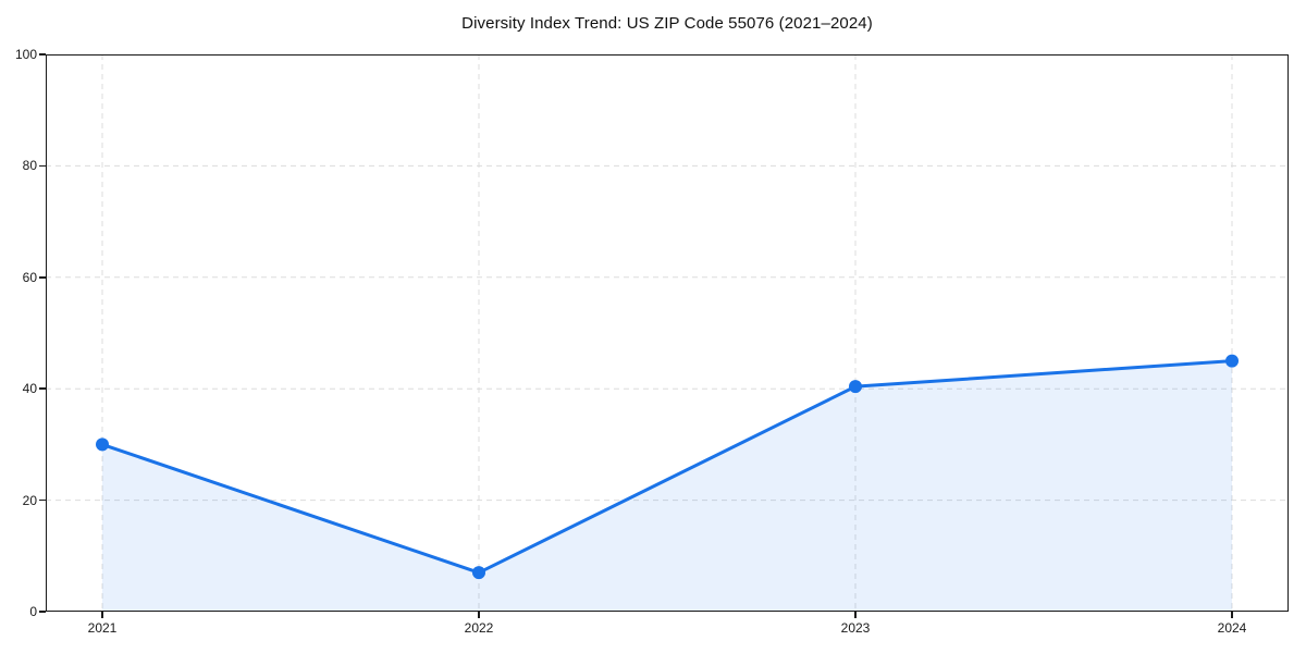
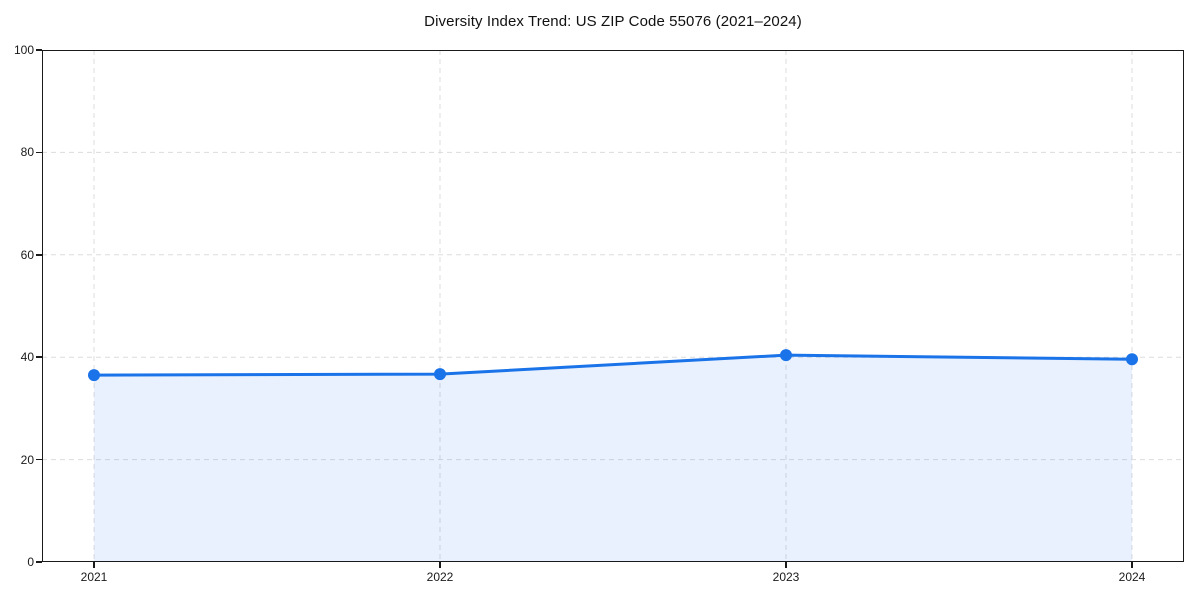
2021: 30 -> 36
2022: 7 -> 37
2024: 45 -> 40
